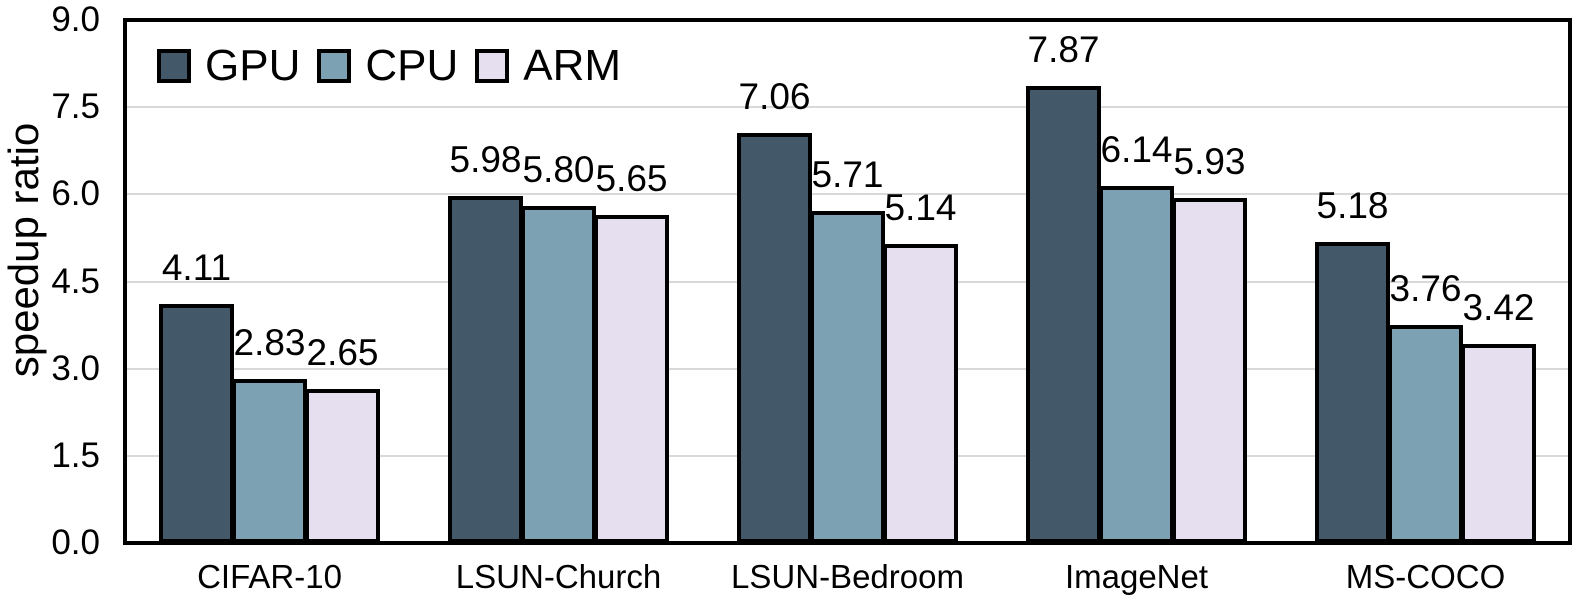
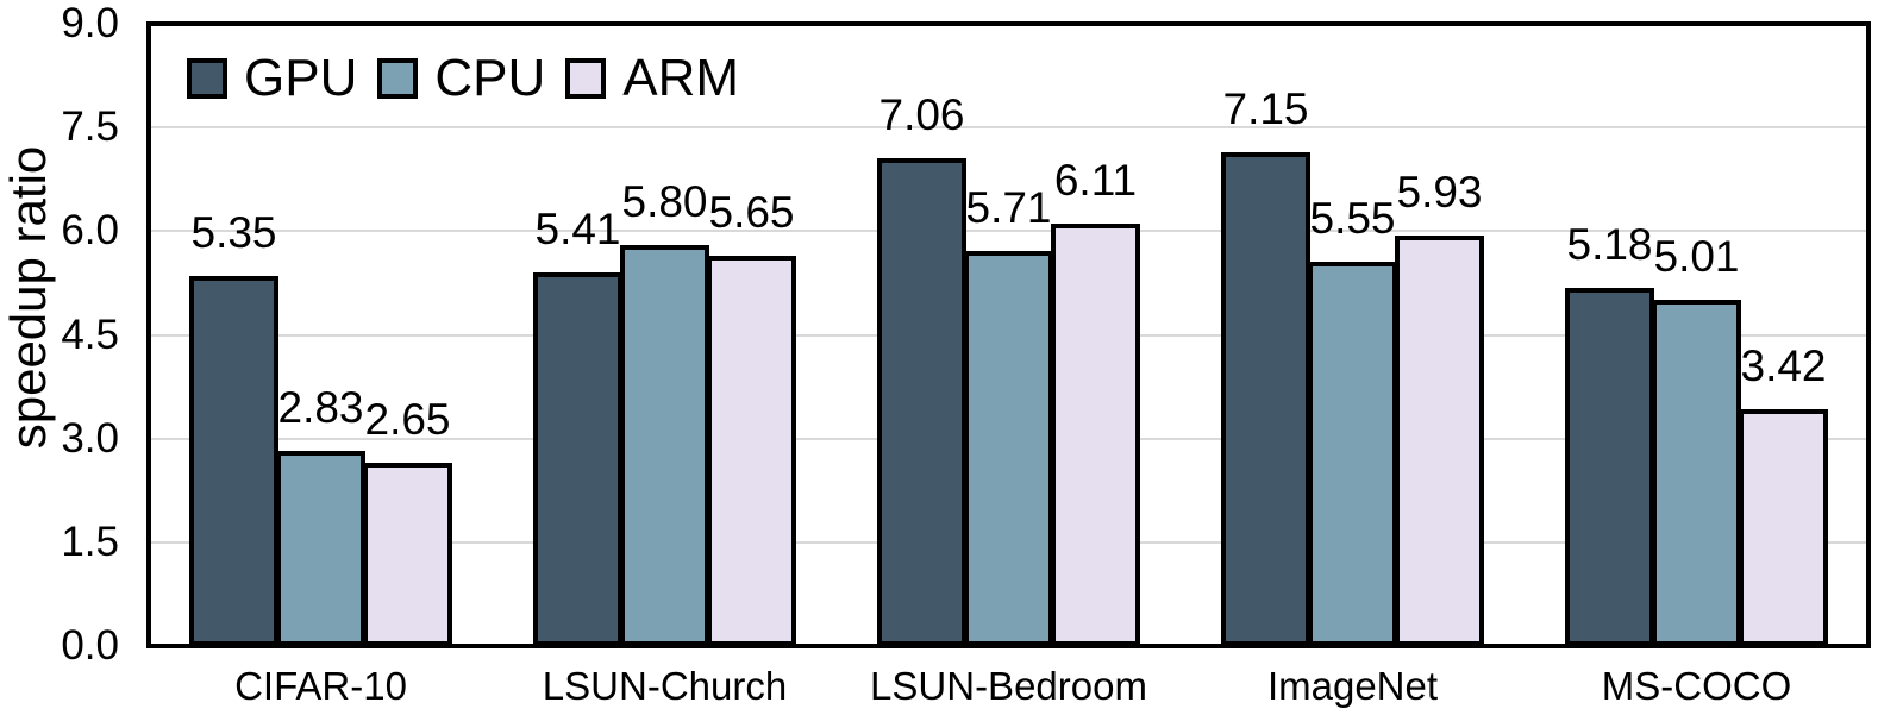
GPU/CIFAR-10: 4.11 -> 5.35
GPU/LSUN-Church: 5.98 -> 5.41
ARM/LSUN-Bedroom: 5.14 -> 6.11
GPU/ImageNet: 7.87 -> 7.15
CPU/ImageNet: 6.14 -> 5.55
CPU/MS-COCO: 3.76 -> 5.01
